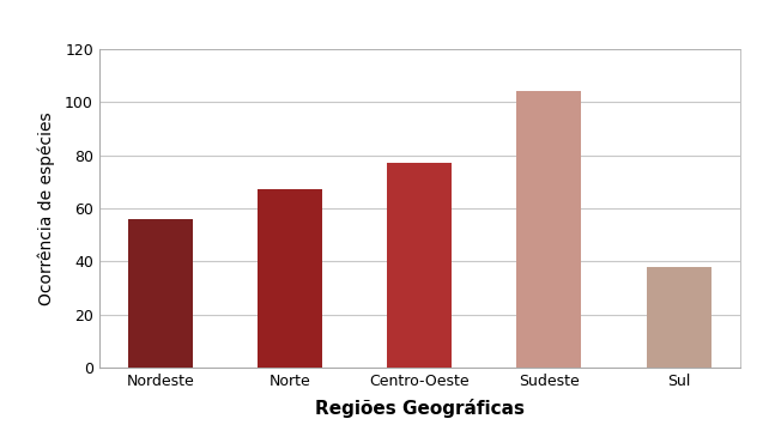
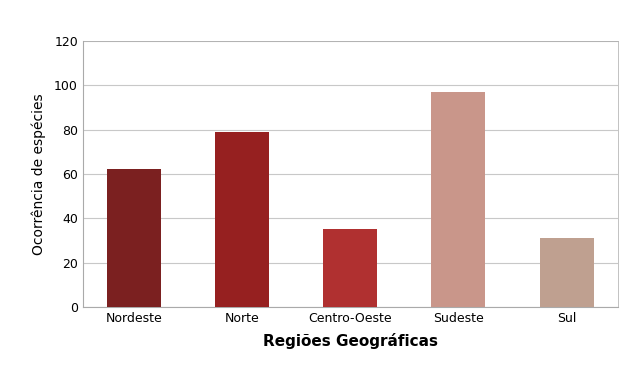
Nordeste: 56 -> 62
Norte: 67 -> 79
Centro-Oeste: 77 -> 35
Sudeste: 104 -> 97
Sul: 38 -> 31
